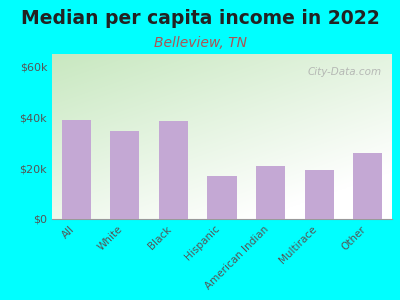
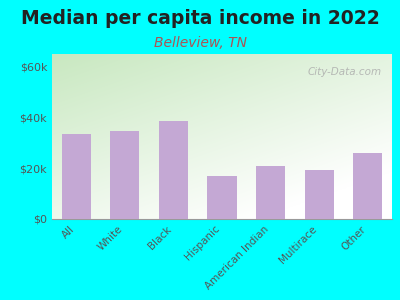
All: $39.0k -> $33.5k
